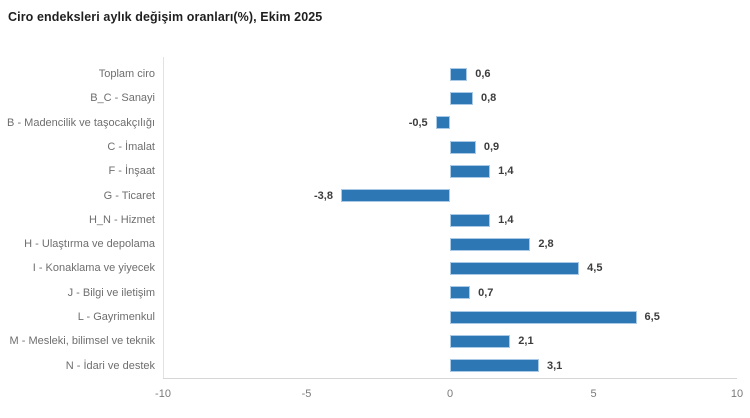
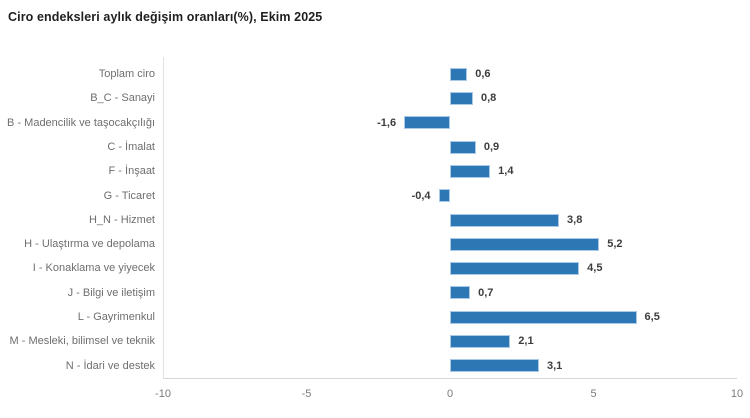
B - Madencilik ve taşocakçılığı: -0,5 -> -1,6
G - Ticaret: -3,8 -> -0,4
H_N - Hizmet: 1,4 -> 3,8
H - Ulaştırma ve depolama: 2,8 -> 5,2
